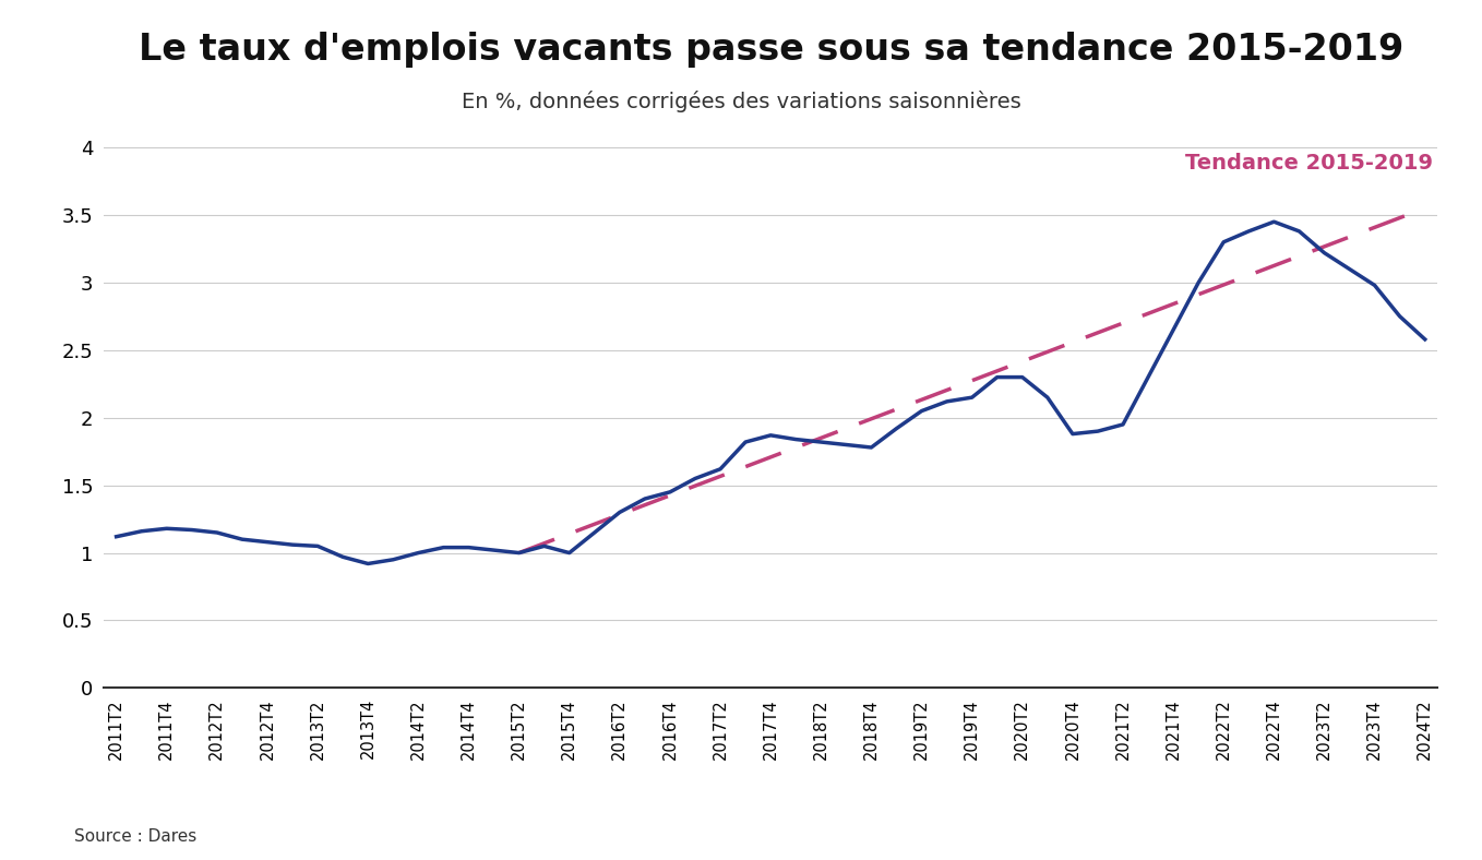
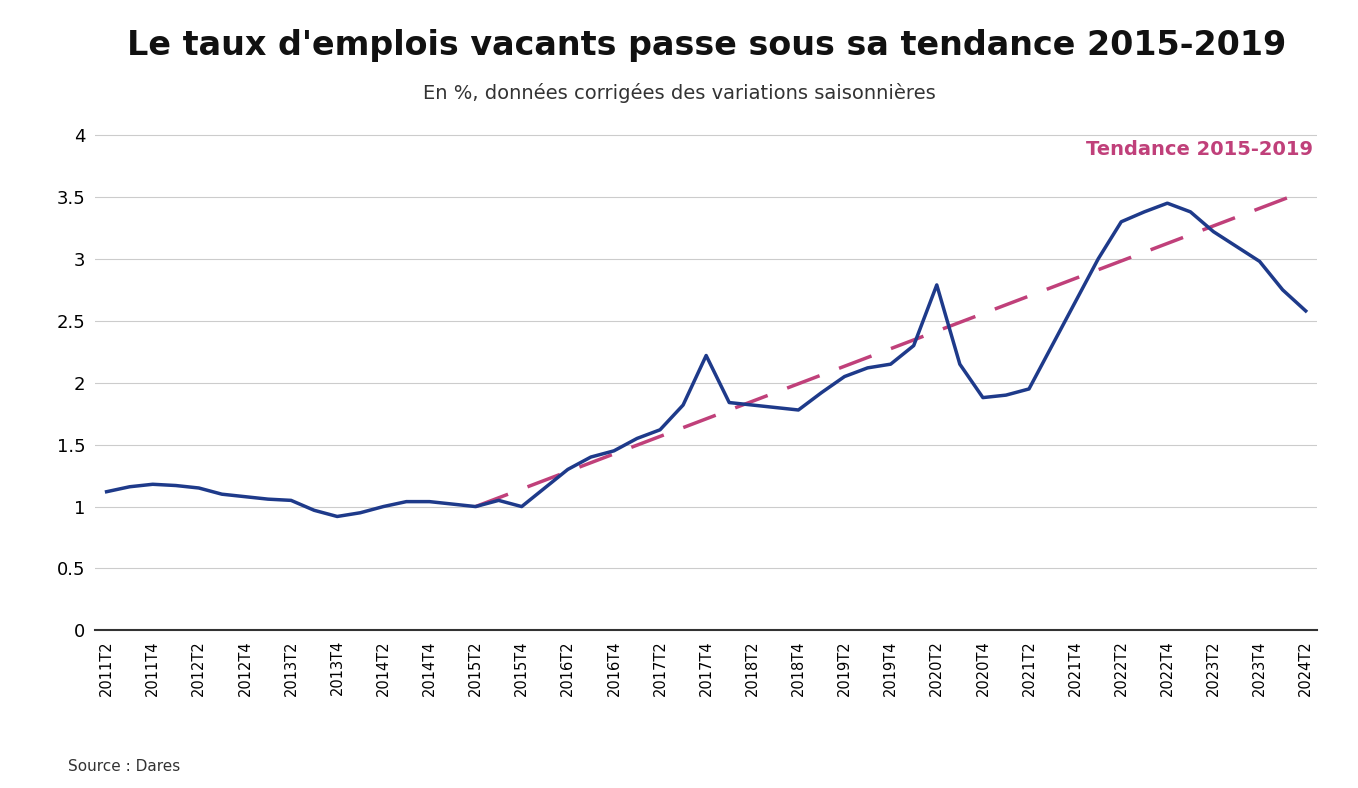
2017T4: 1.87 -> 2.22
2020T2: 2.30 -> 2.79
